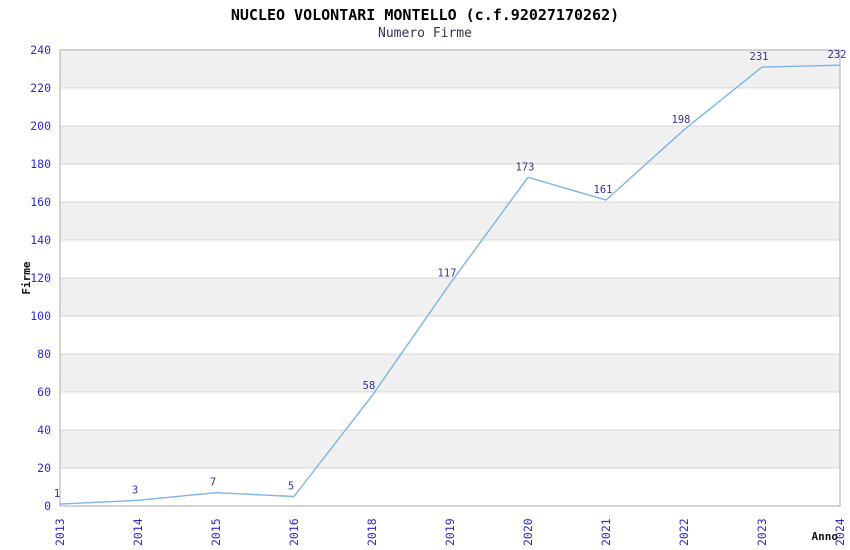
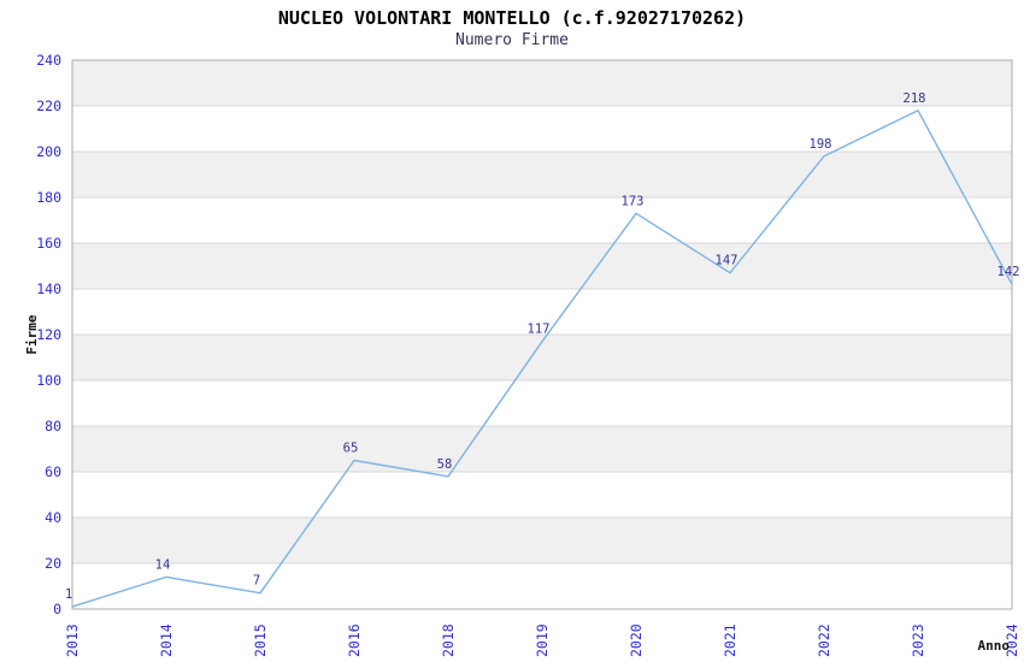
2014: 3 -> 14
2016: 5 -> 65
2021: 161 -> 147
2023: 231 -> 218
2024: 232 -> 142
